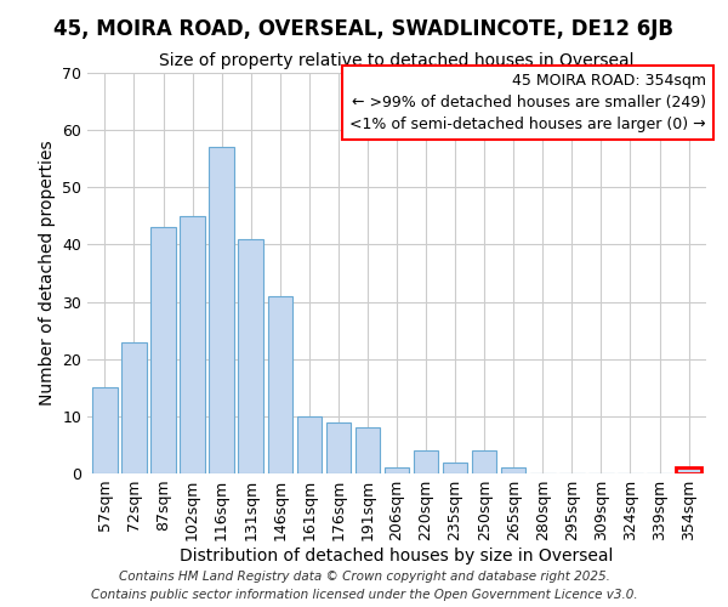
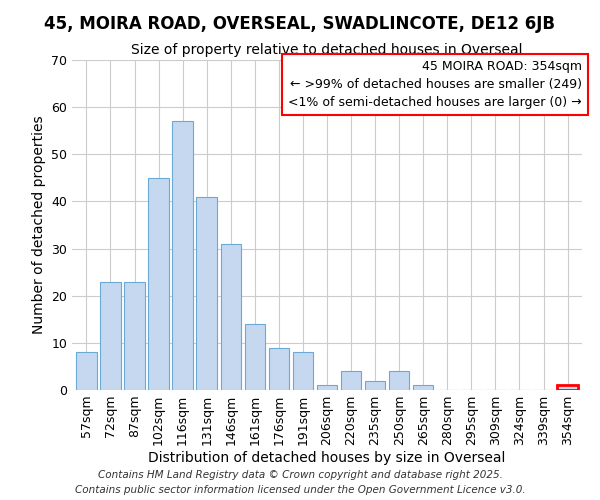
57sqm: 15 -> 8
87sqm: 43 -> 23
161sqm: 10 -> 14
